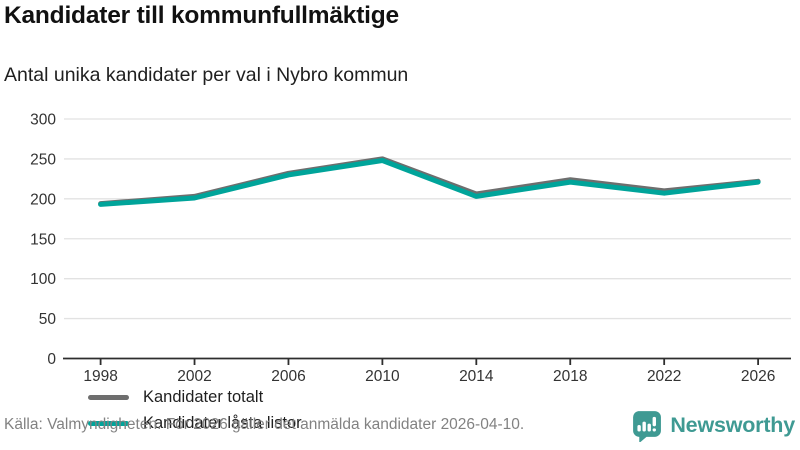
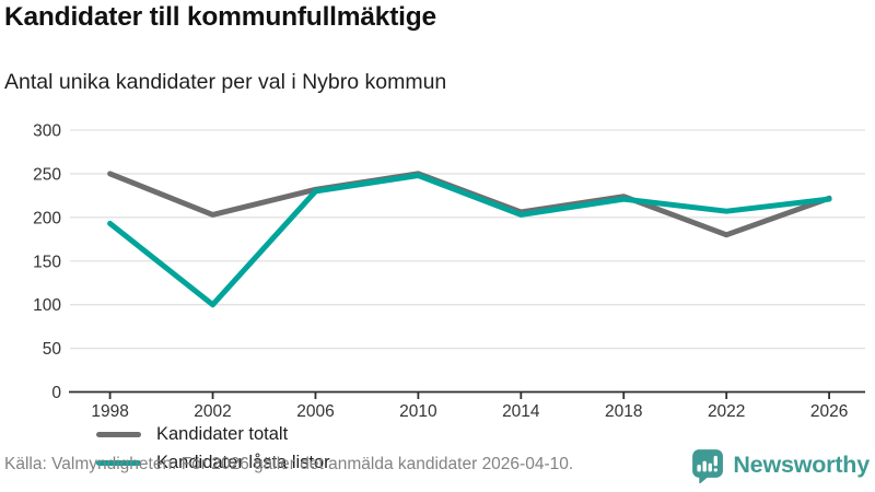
Kandidater totalt/1998: 190 -> 250
Kandidater låsta listor/2002: 200 -> 100
Kandidater totalt/2022: 210 -> 180
